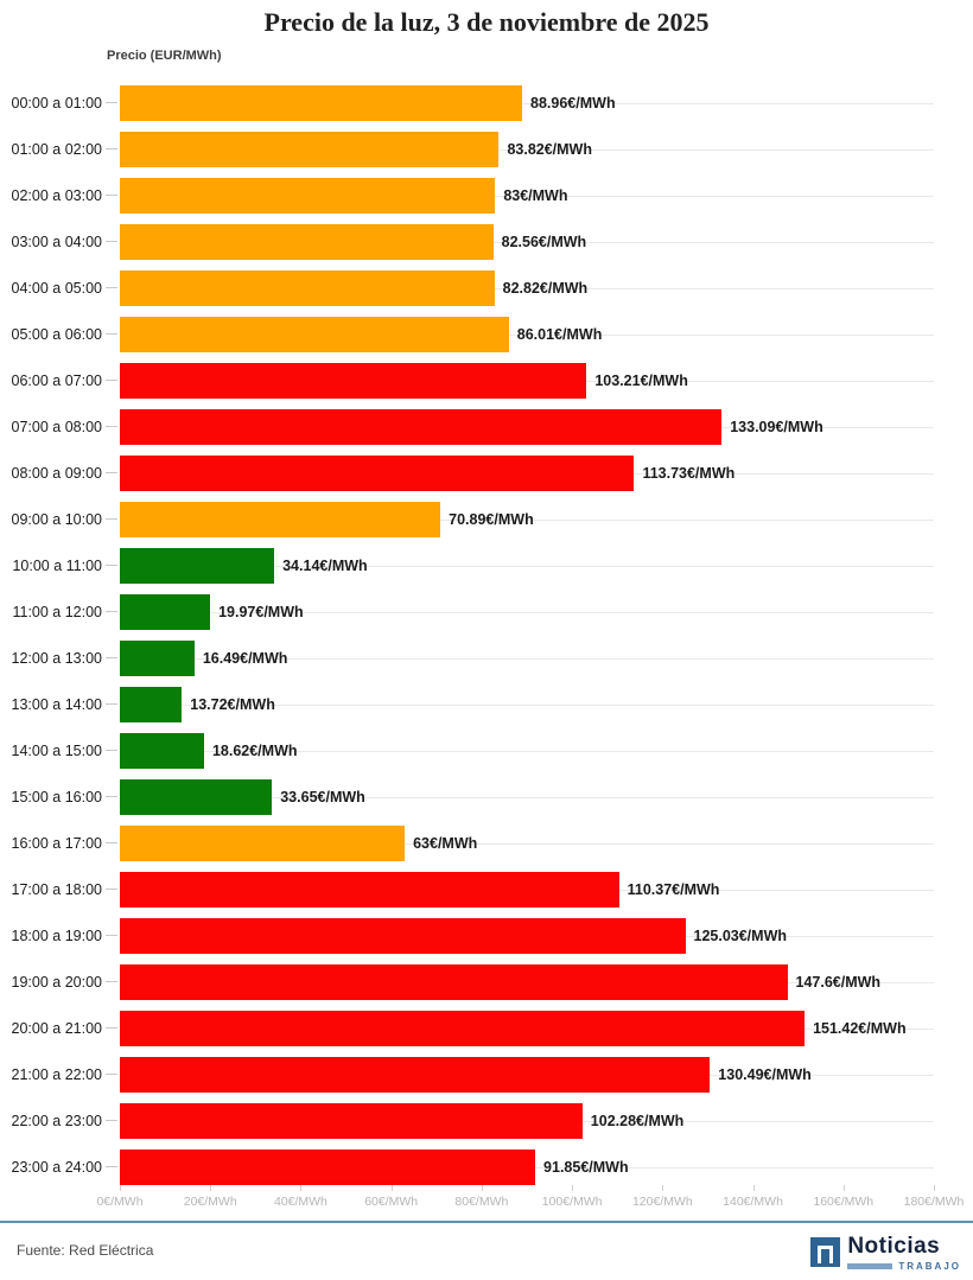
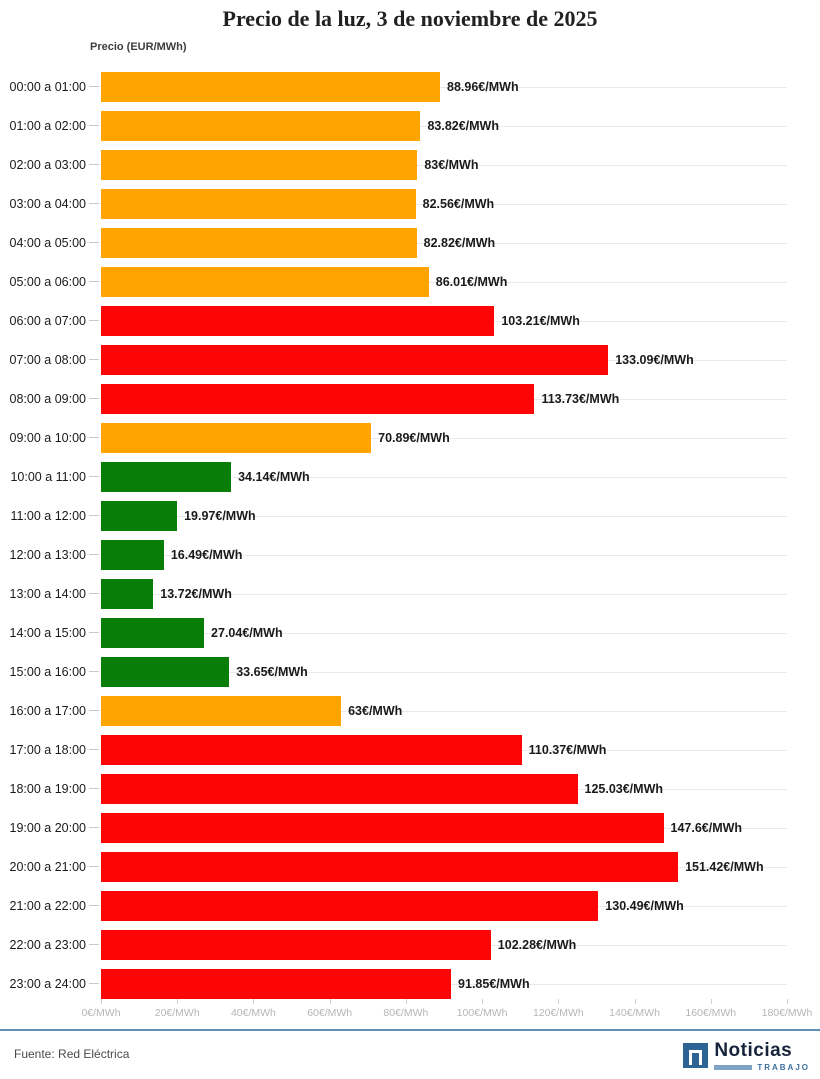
14:00 a 15:00: 18.62 -> 27.04
